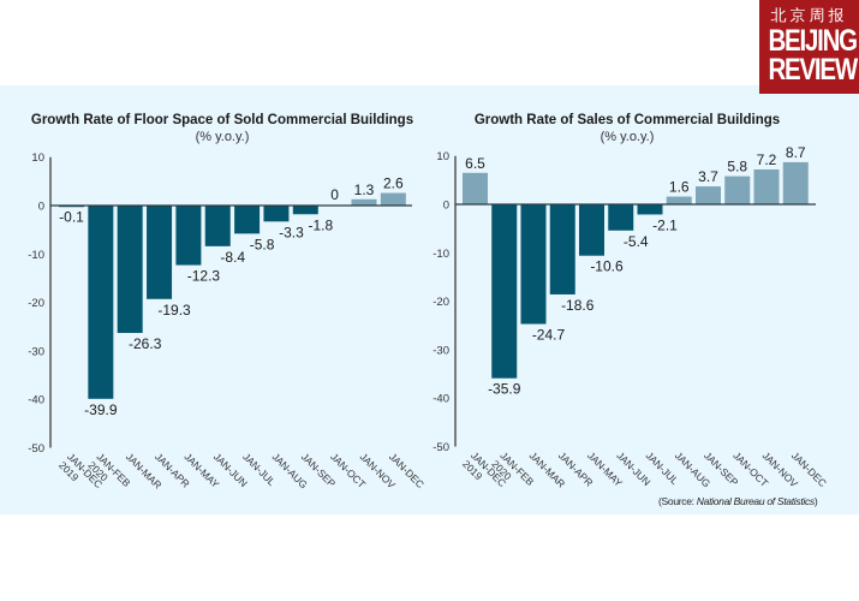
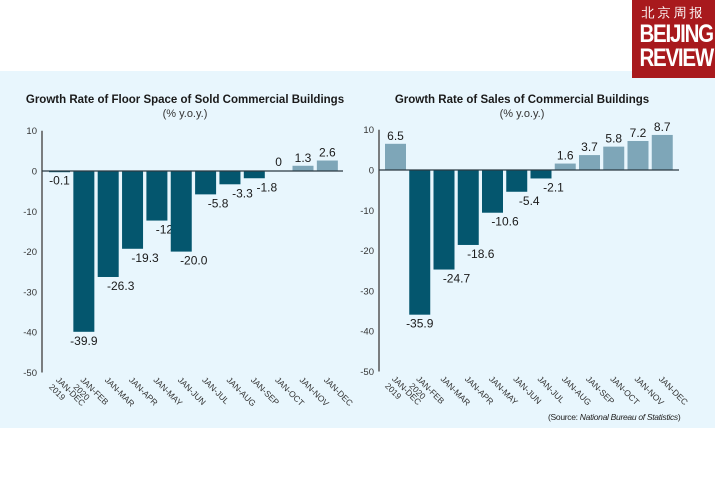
Growth Rate of Floor Space of Sold Commercial Buildings/JAN-JUN: -8.4 -> -20.0
